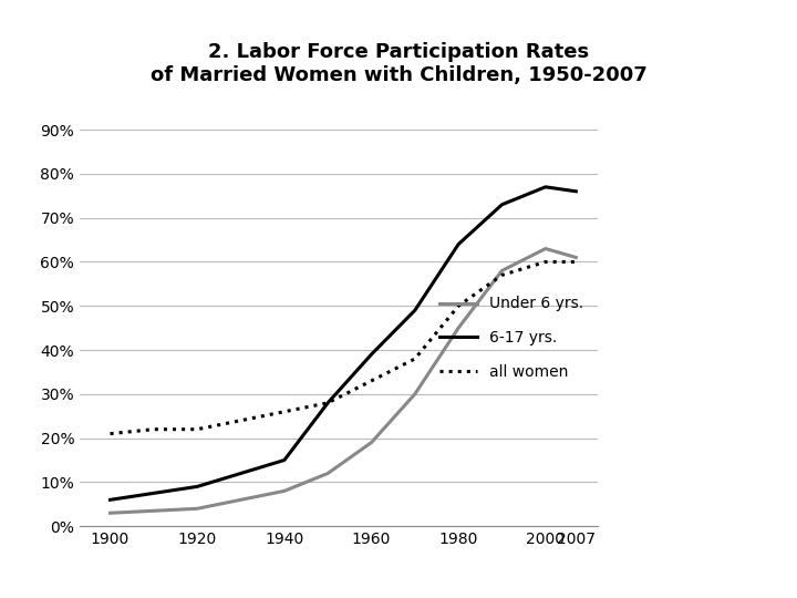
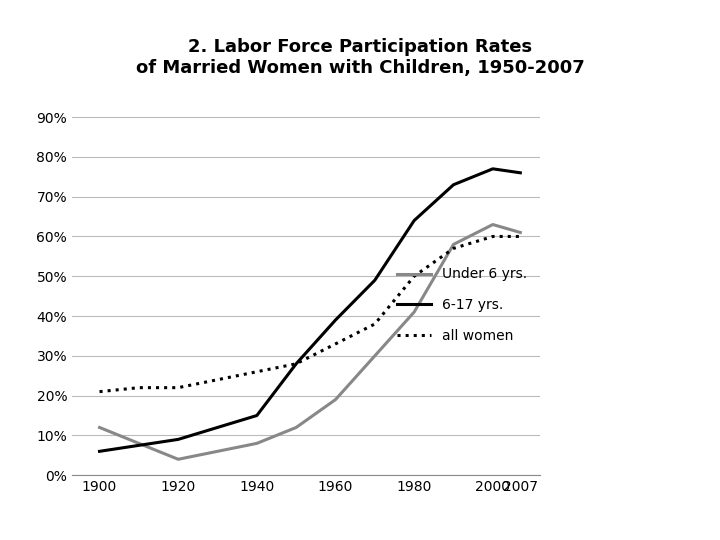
Under 6 yrs./1900: 3% -> 12%
Under 6 yrs./1980: 45% -> 41%
